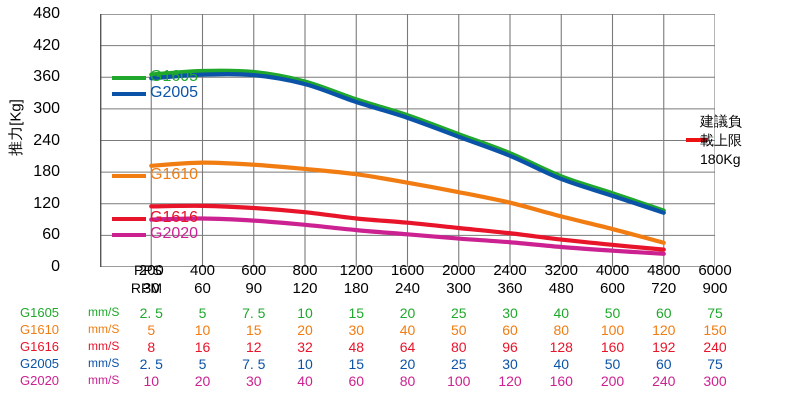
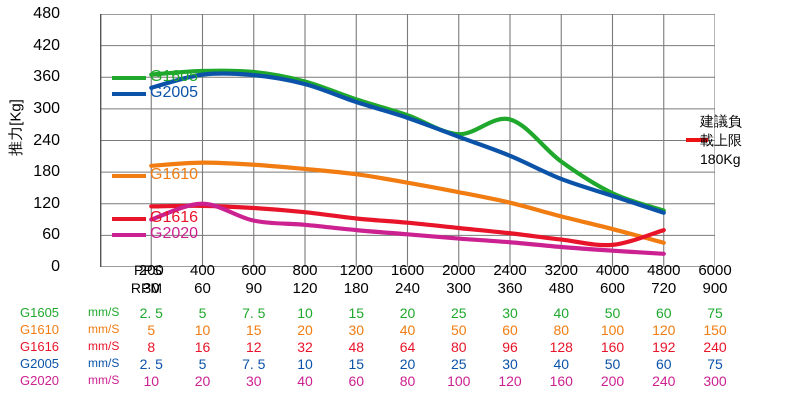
G2005/200: 360 -> 340
G2020/400: 90 -> 120
G1605/2400: 220 -> 280
G1605/3200: 170 -> 200
G1616/4800: 30 -> 70
